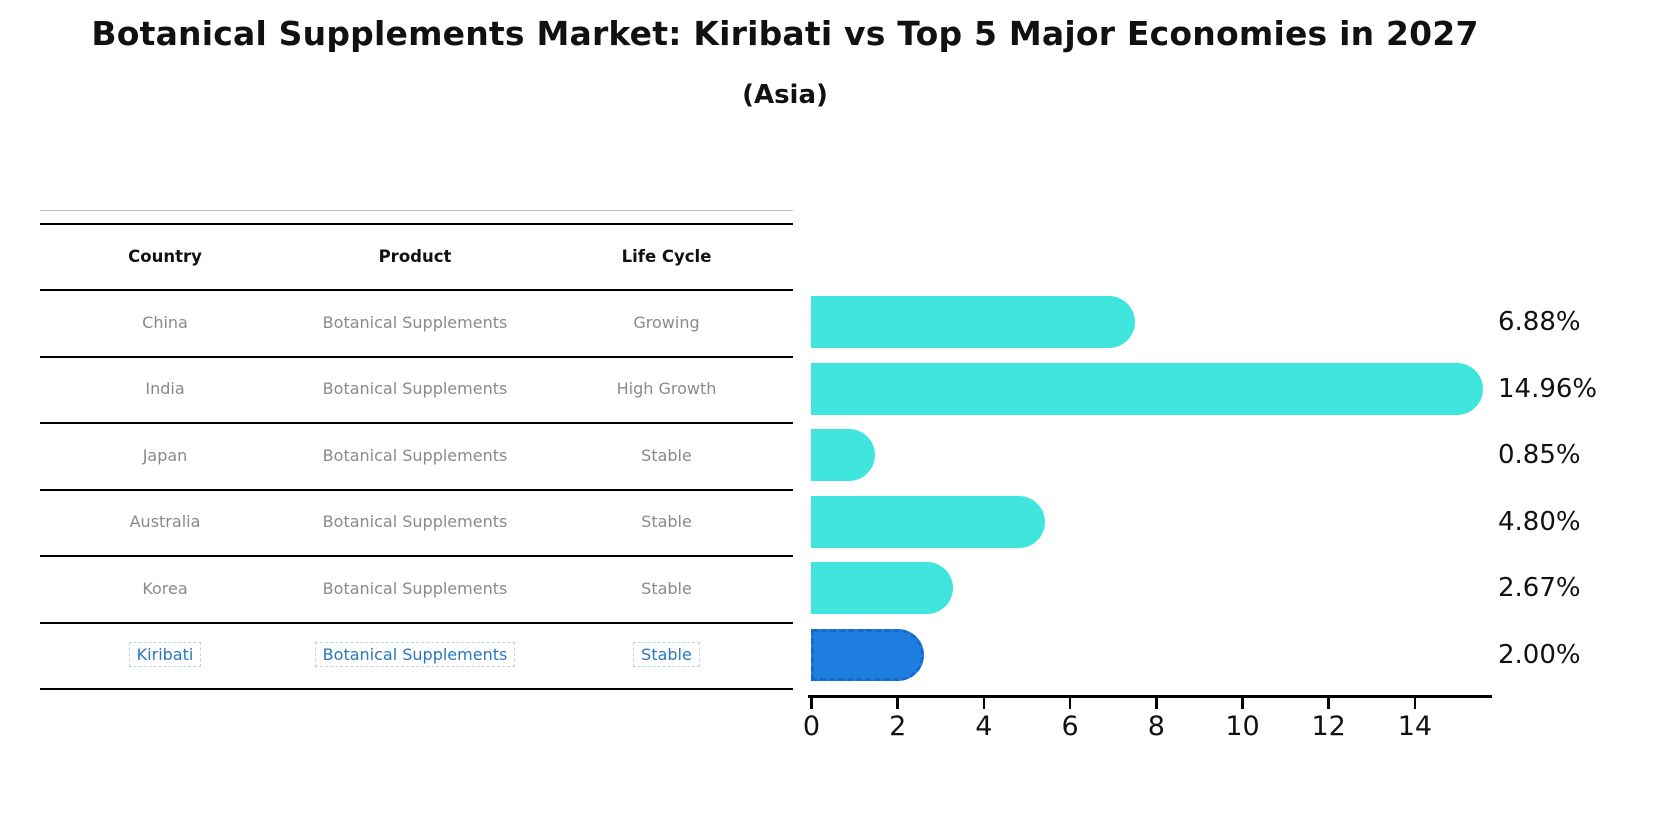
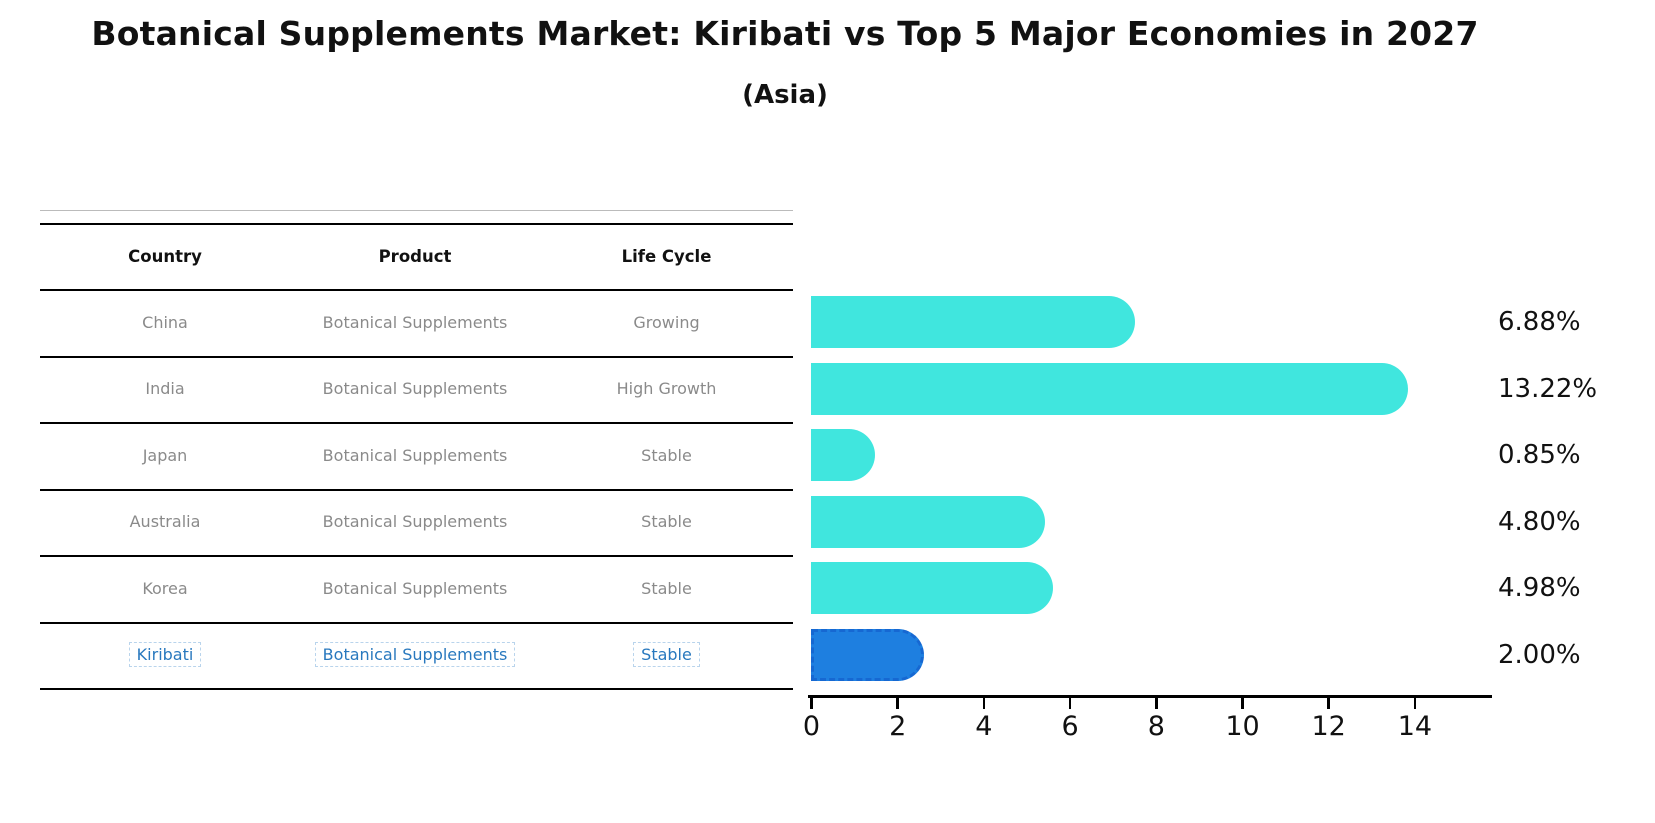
India: 14.96% -> 13.22%
Korea: 2.67% -> 4.98%
